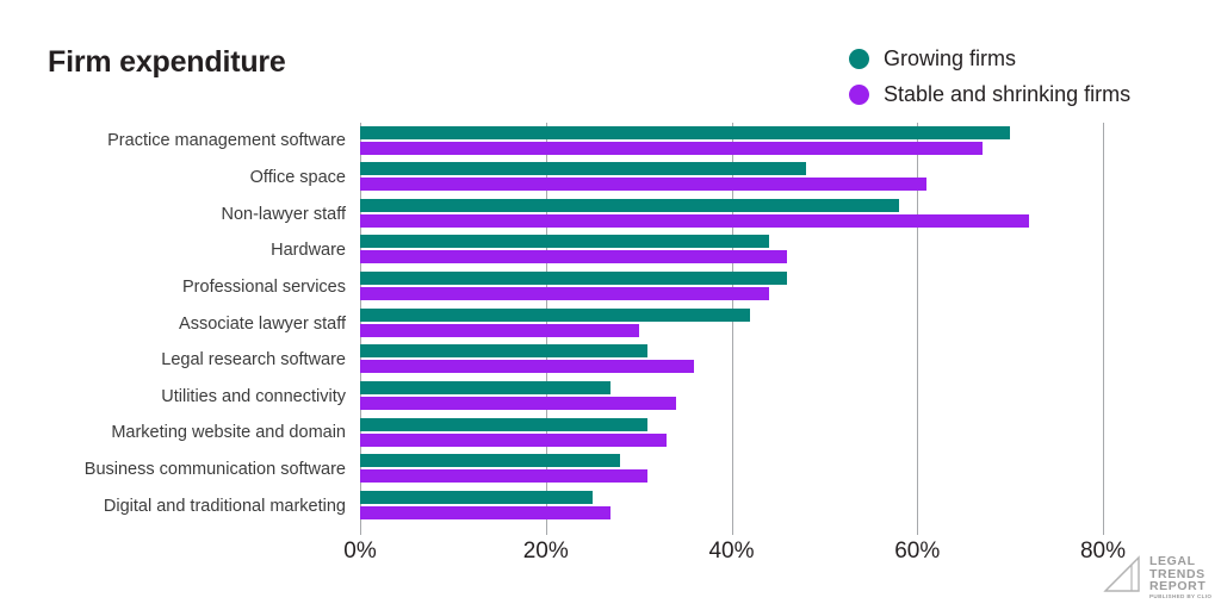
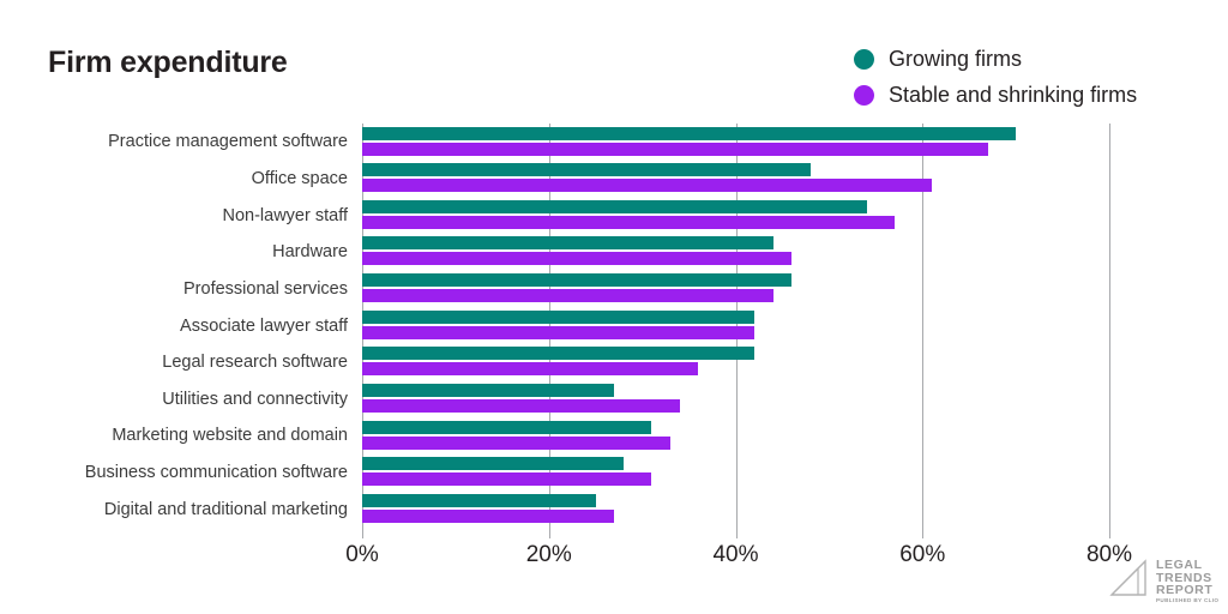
Growing firms/Non-lawyer staff: 58% -> 54%
Stable and shrinking firms/Non-lawyer staff: 72% -> 57%
Stable and shrinking firms/Associate lawyer staff: 30% -> 42%
Growing firms/Legal research software: 31% -> 42%
